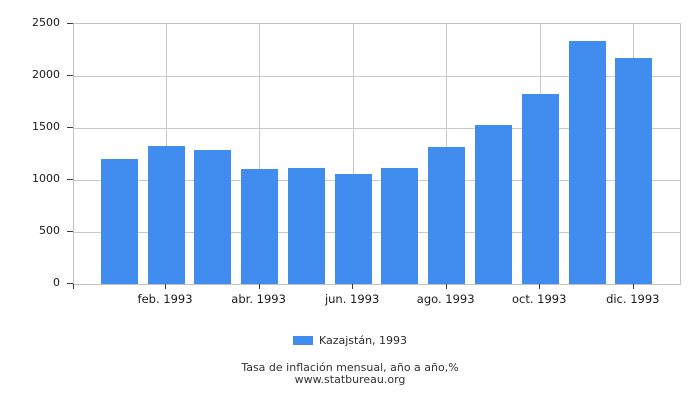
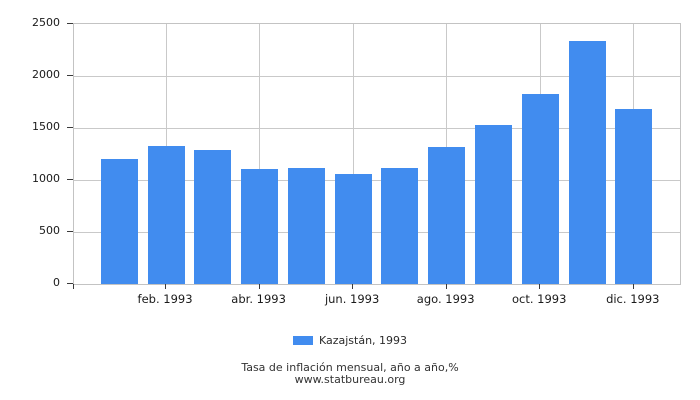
dic. 1993: 2180 -> 1680
